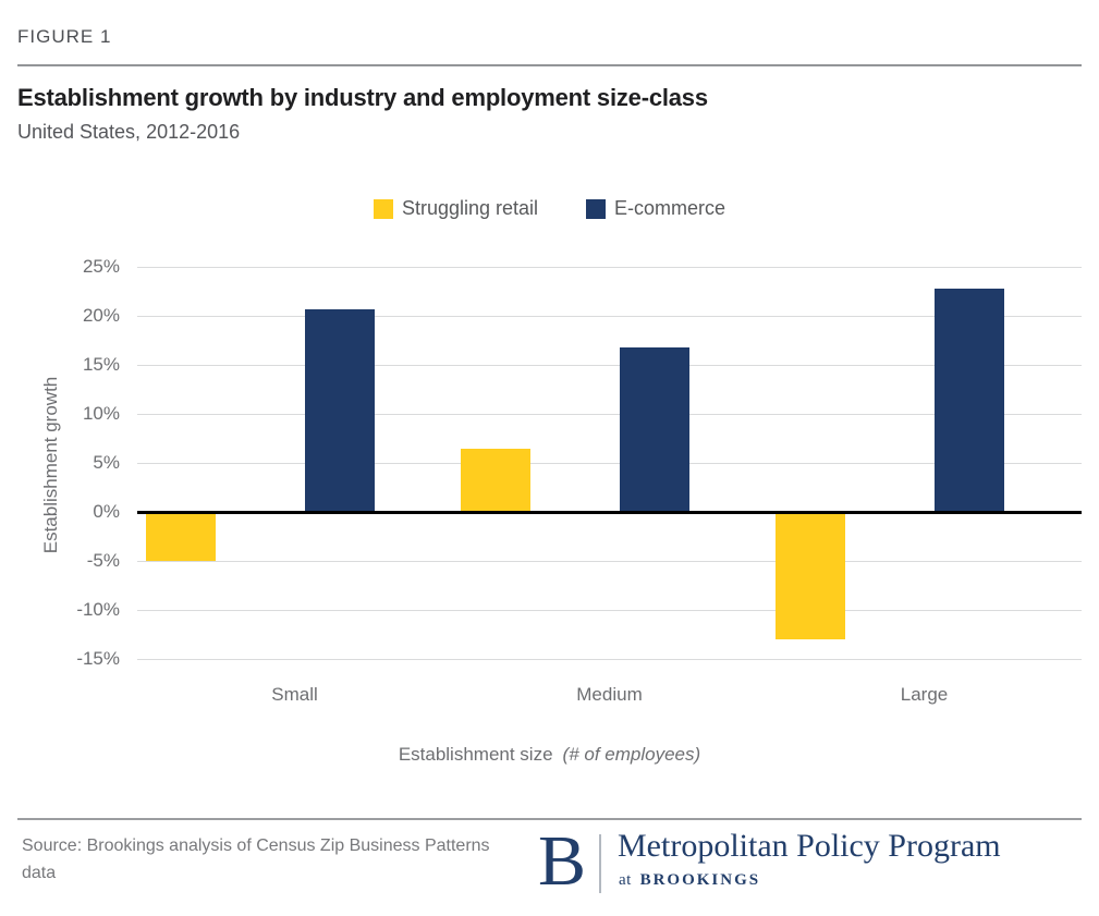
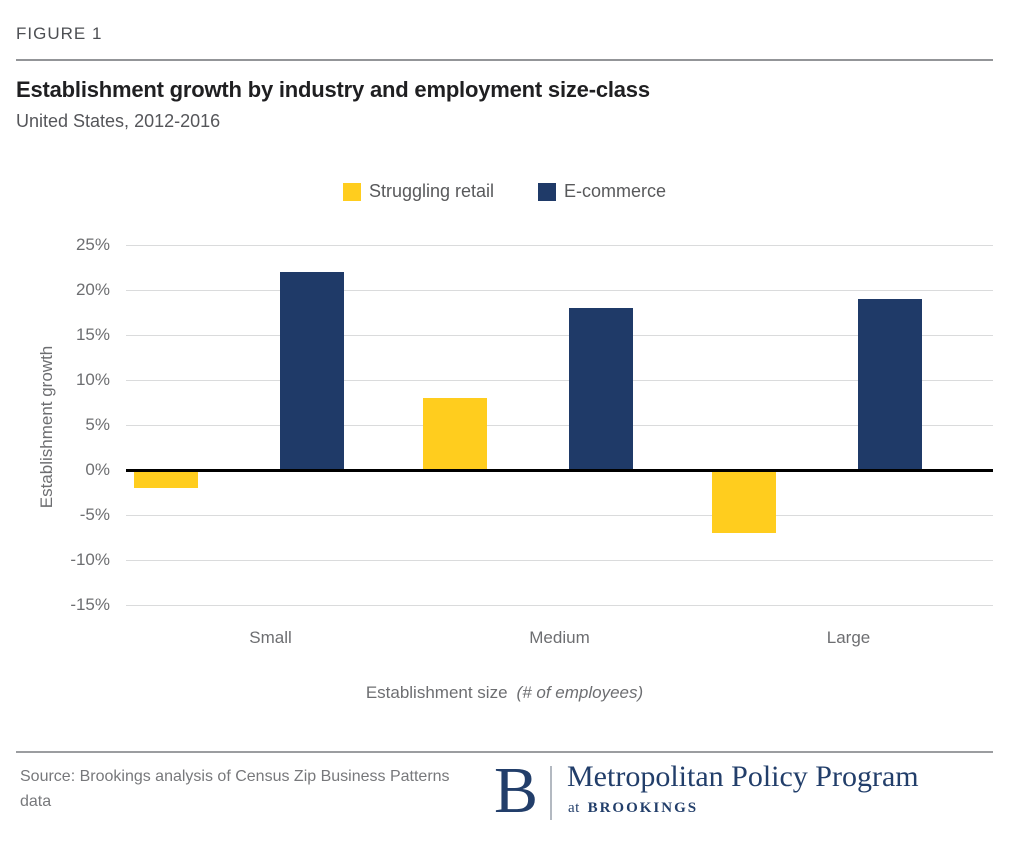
Struggling retail/Small: -5% -> -2%
E-commerce/Small: 21% -> 22%
Struggling retail/Medium: 6% -> 8%
E-commerce/Medium: 17% -> 18%
Struggling retail/Large: -13% -> -7%
E-commerce/Large: 23% -> 19%
